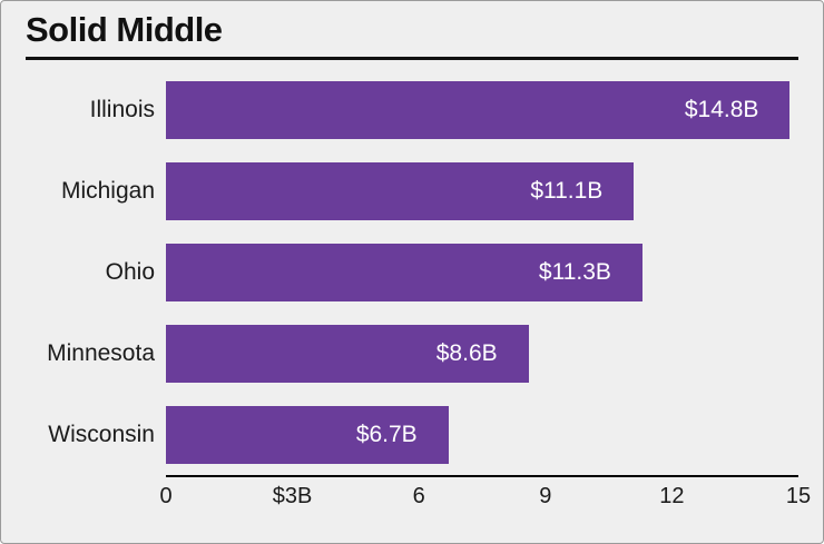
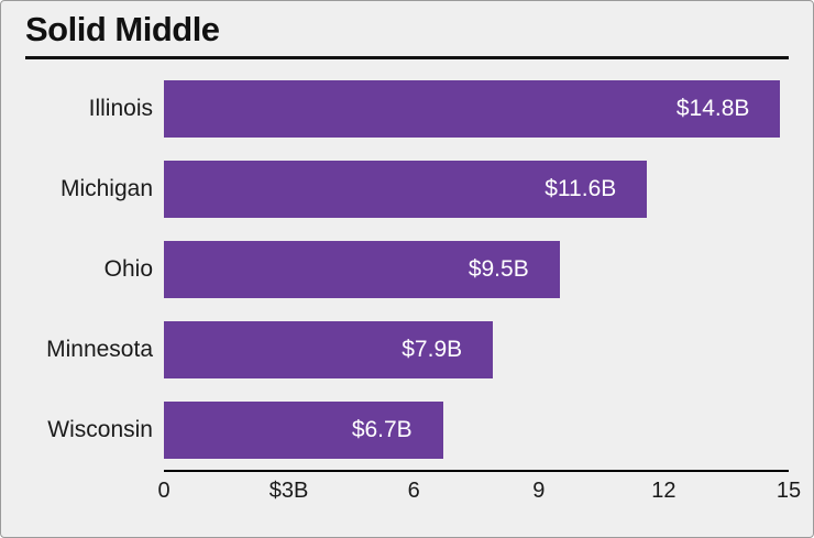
Michigan: $11.1B -> $11.6B
Ohio: $11.3B -> $9.5B
Minnesota: $8.6B -> $7.9B
